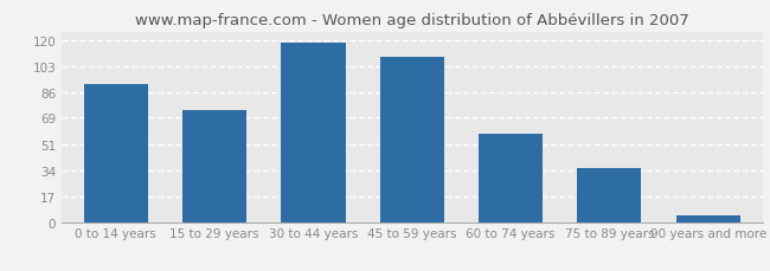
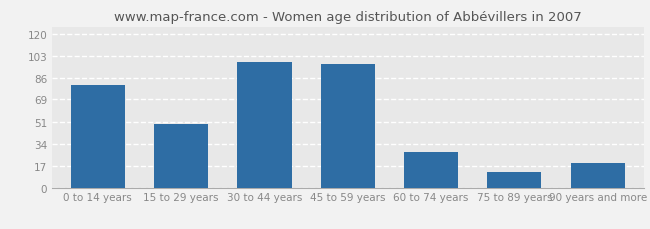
0 to 14 years: 91 -> 80
15 to 29 years: 74 -> 50
30 to 44 years: 119 -> 98
45 to 59 years: 109 -> 97
60 to 74 years: 58 -> 28
75 to 89 years: 36 -> 12
90 years and more: 4 -> 19
